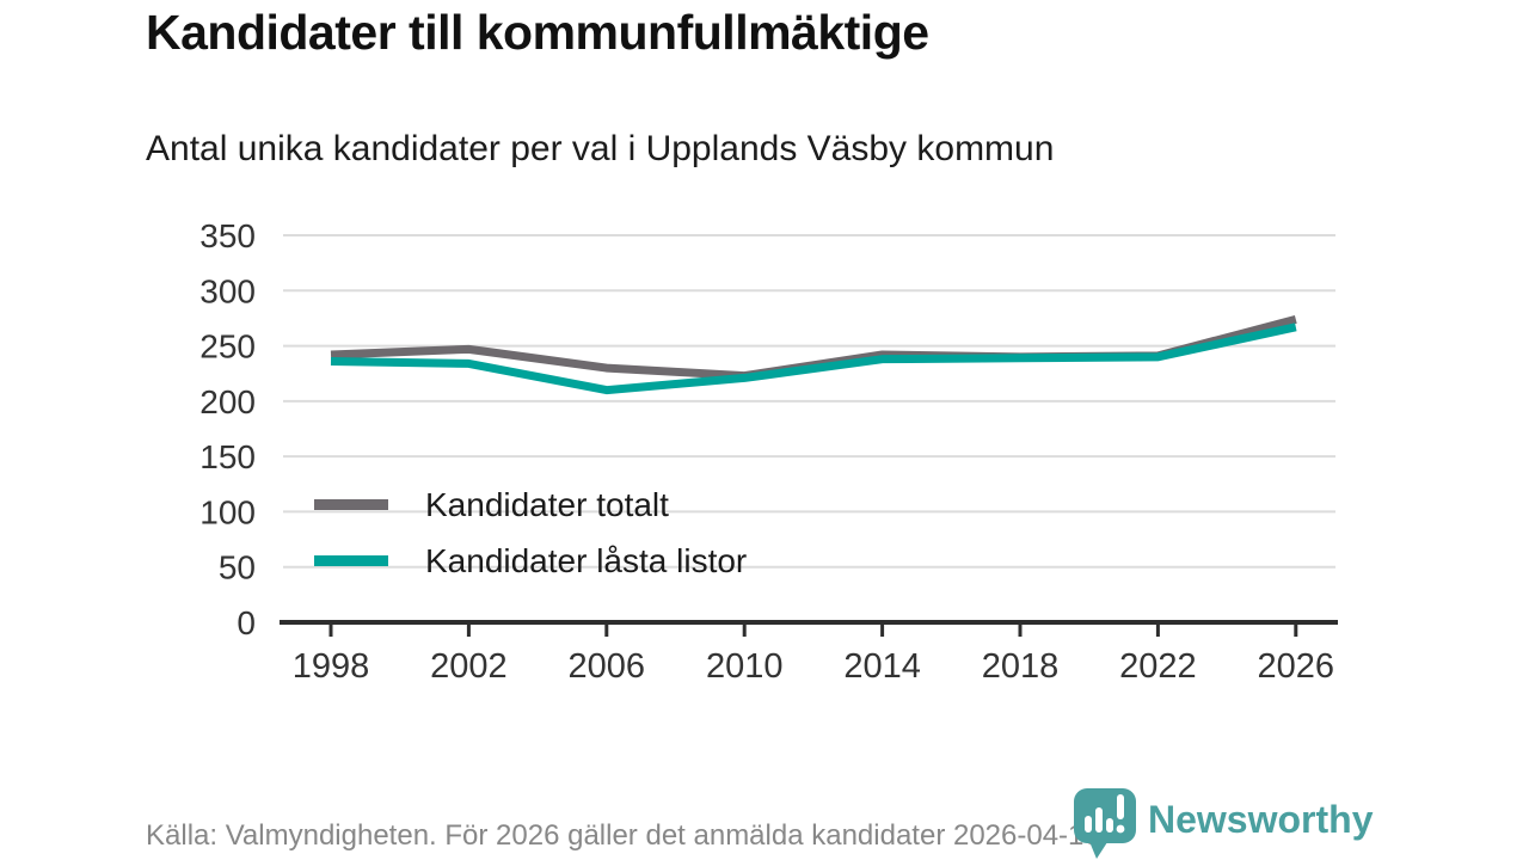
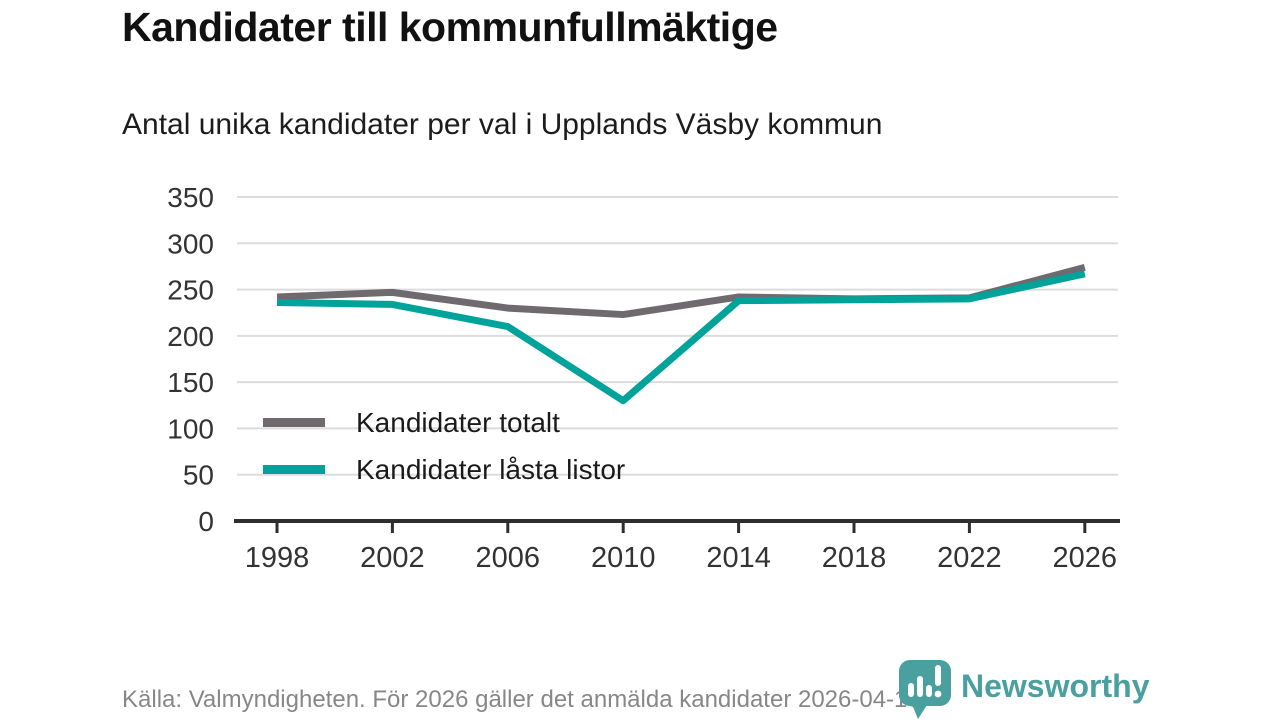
Kandidater låsta listor/2010: 220 -> 130
